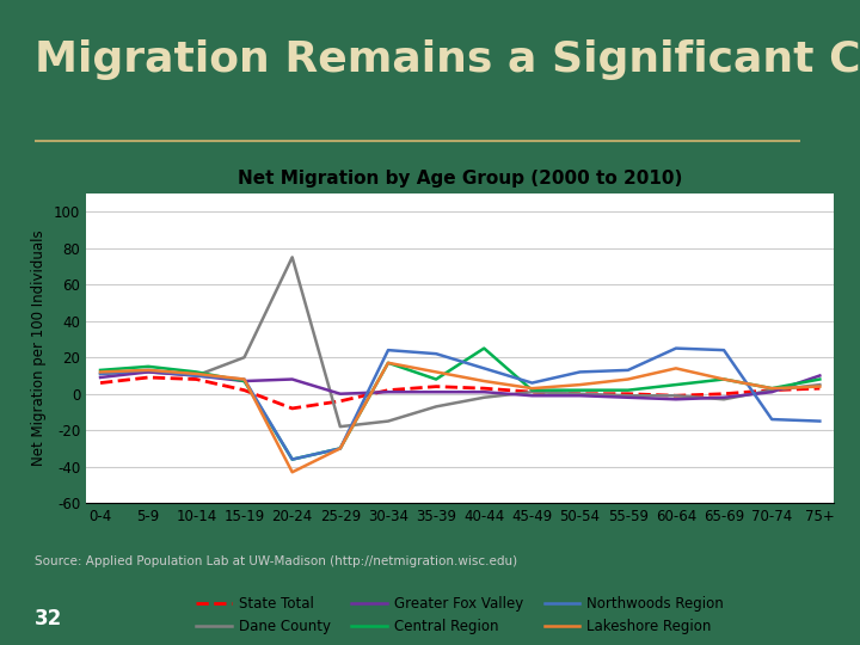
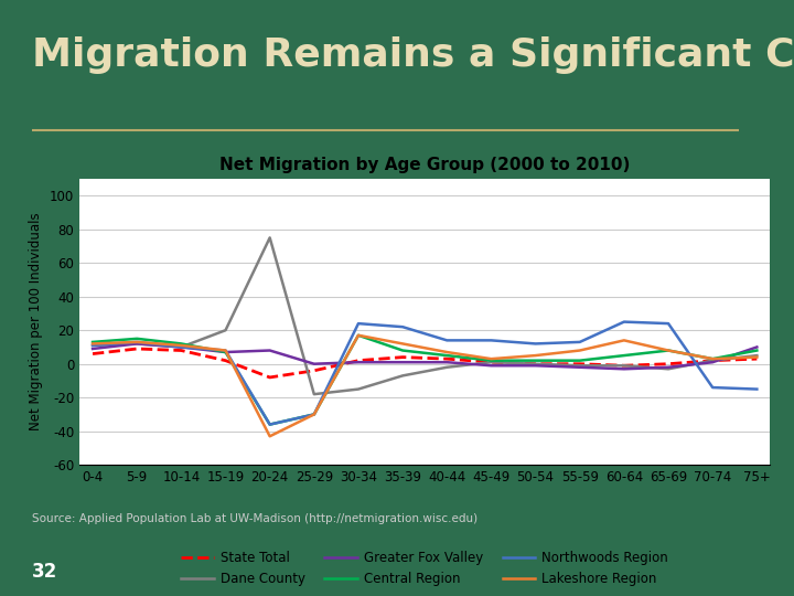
Central Region/40-44: 25 -> 5
Northwoods Region/45-49: 6 -> 14
